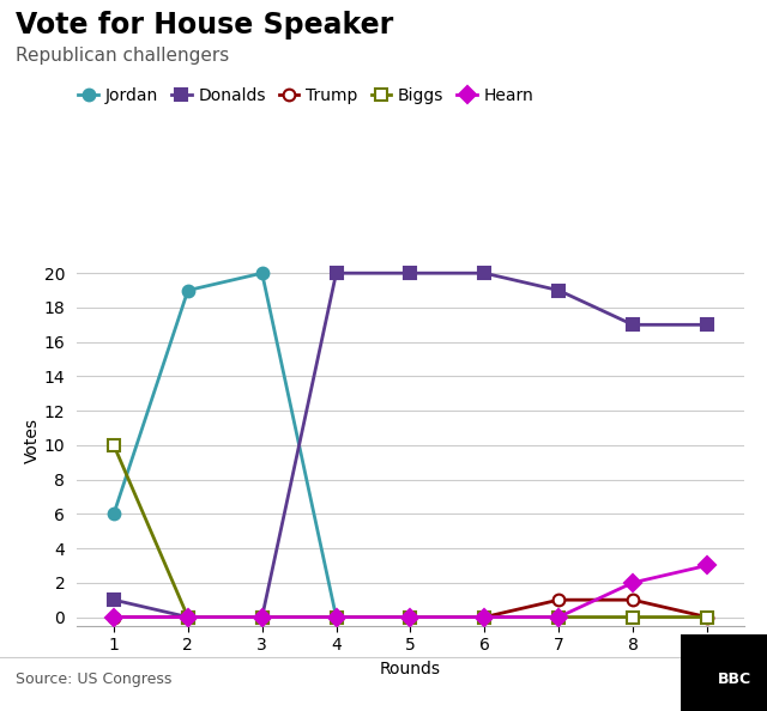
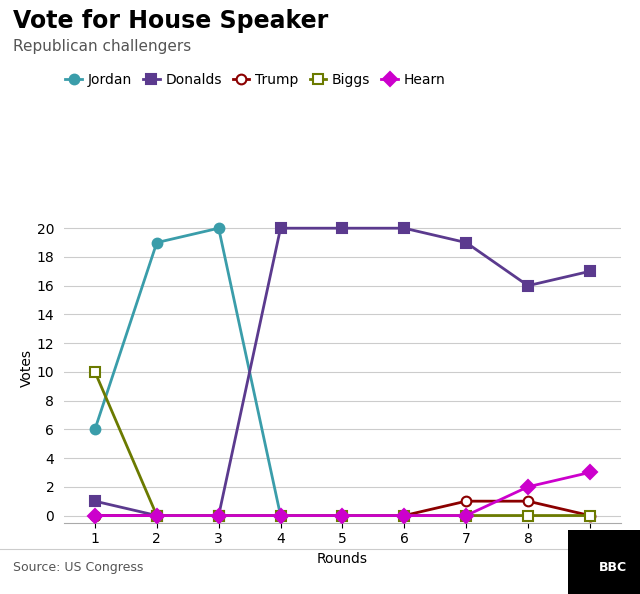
Donalds/8: 17 -> 16
